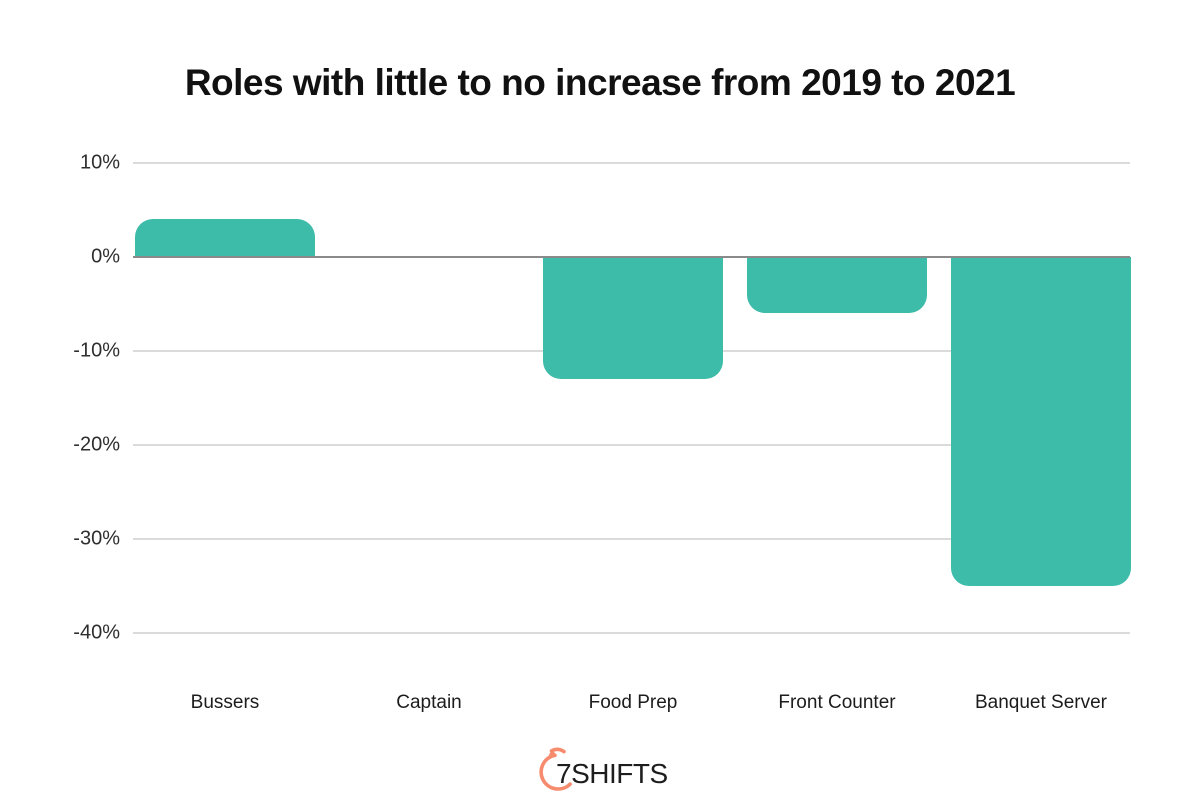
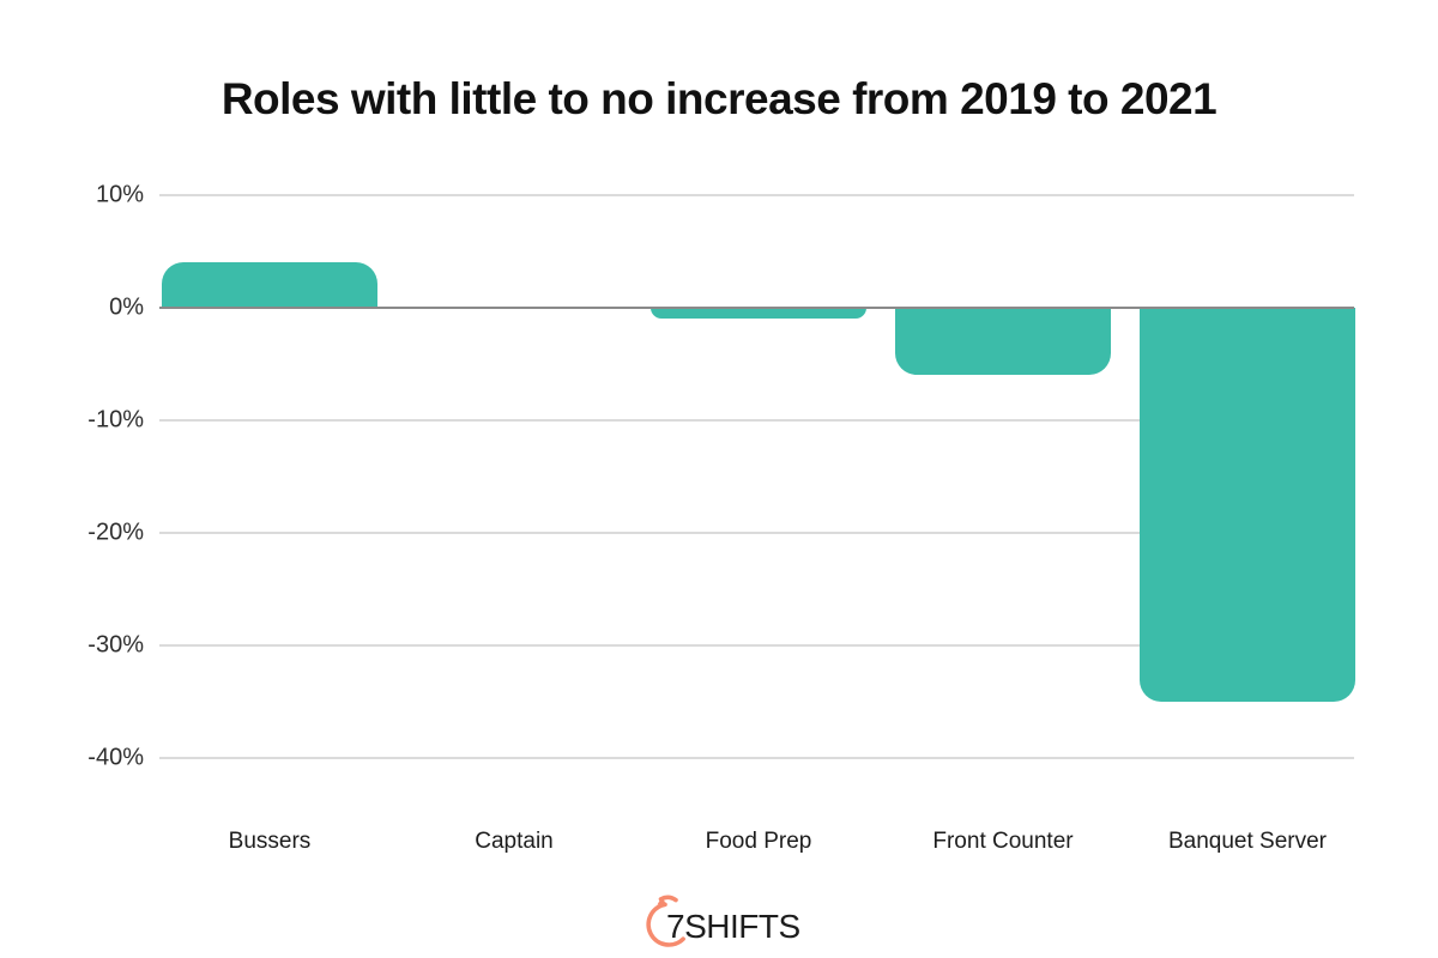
Food Prep: -13% -> -1%
